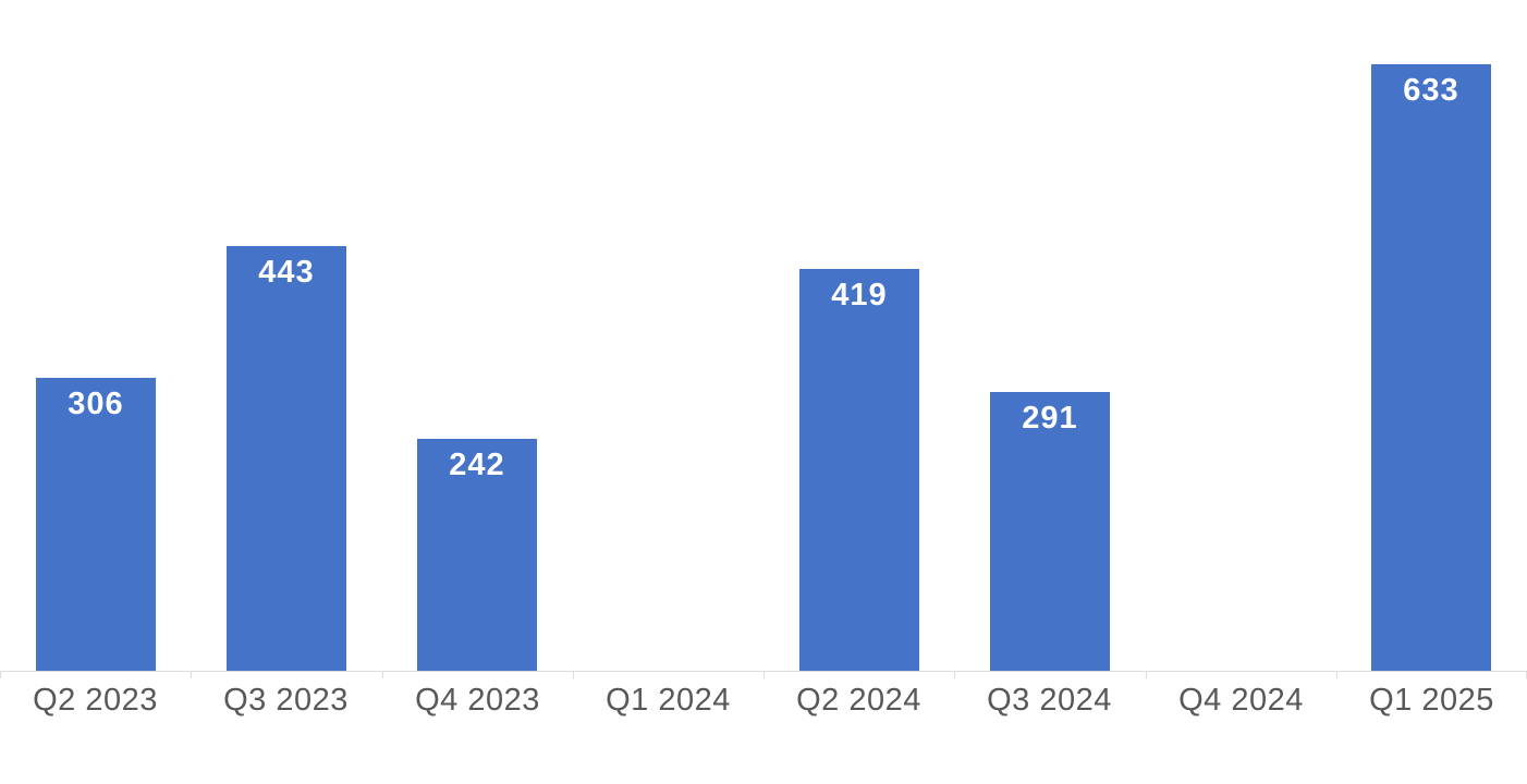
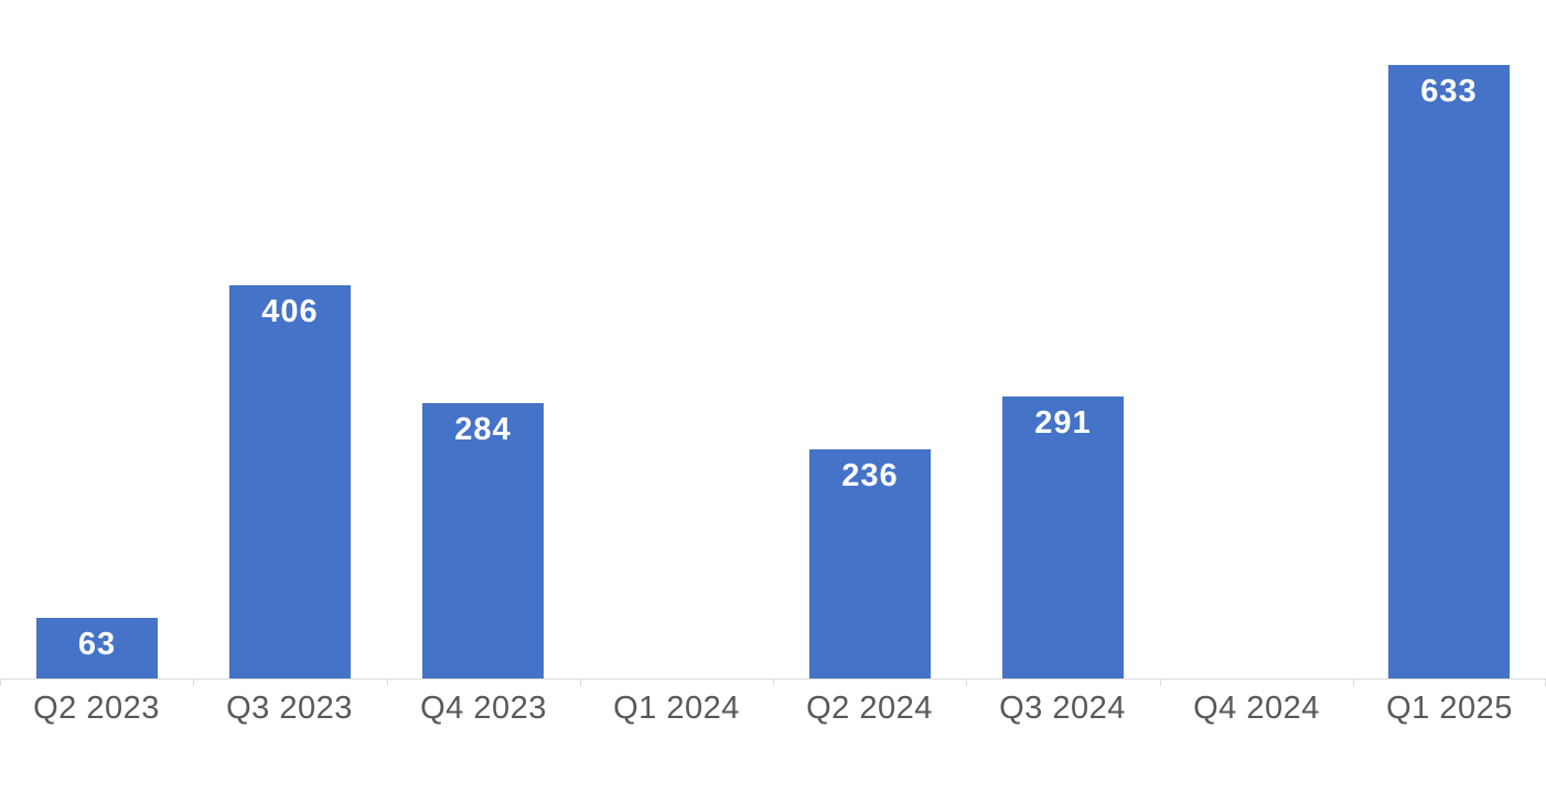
Q2 2023: 306 -> 63
Q3 2023: 443 -> 406
Q4 2023: 242 -> 284
Q2 2024: 419 -> 236
